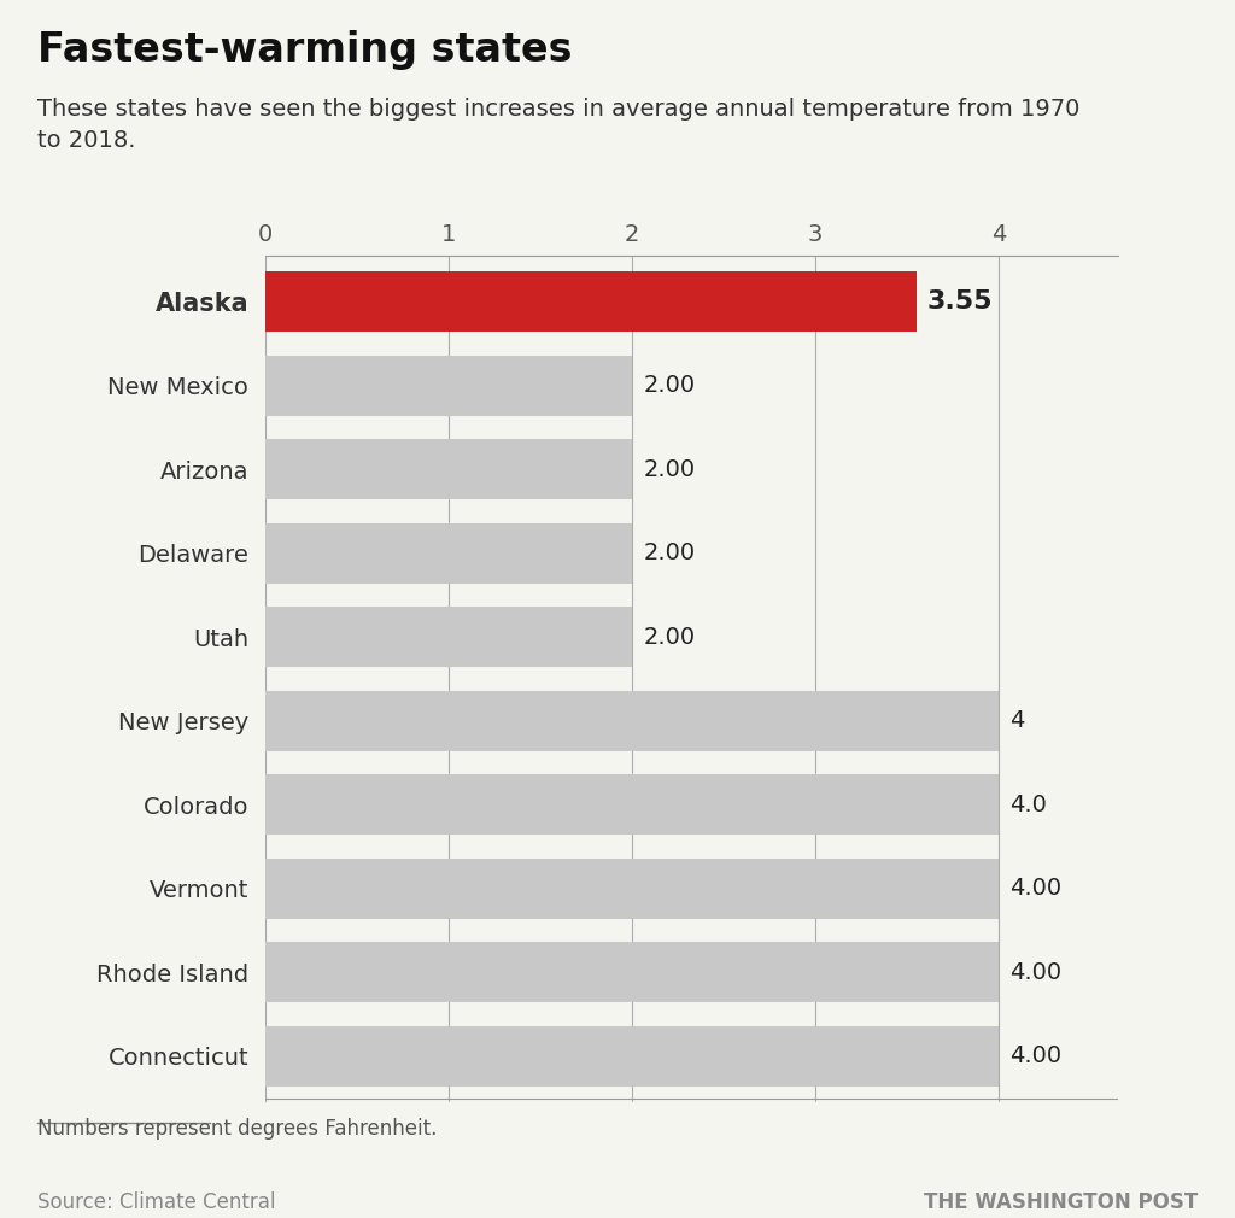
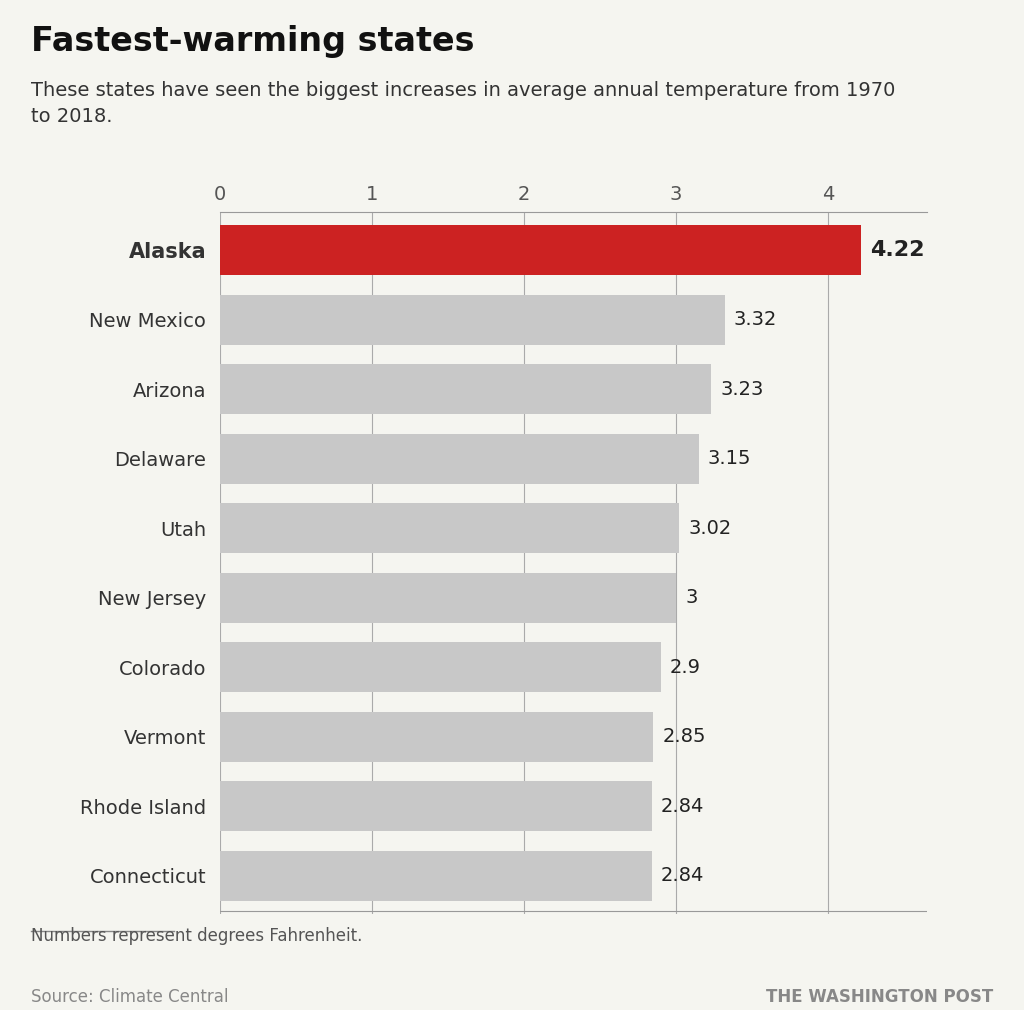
Alaska: 3.55 -> 4.22
New Mexico: 2.00 -> 3.32
Arizona: 2.00 -> 3.23
Delaware: 2.00 -> 3.15
Utah: 2.00 -> 3.02
New Jersey: 4 -> 3
Colorado: 4.0 -> 2.9
Vermont: 4.00 -> 2.85
Rhode Island: 4.00 -> 2.84
Connecticut: 4.00 -> 2.84
